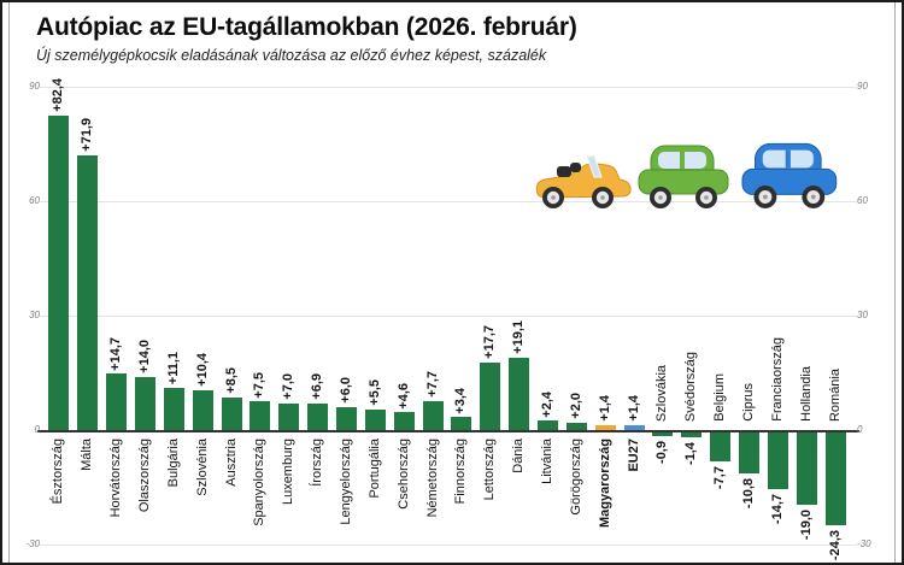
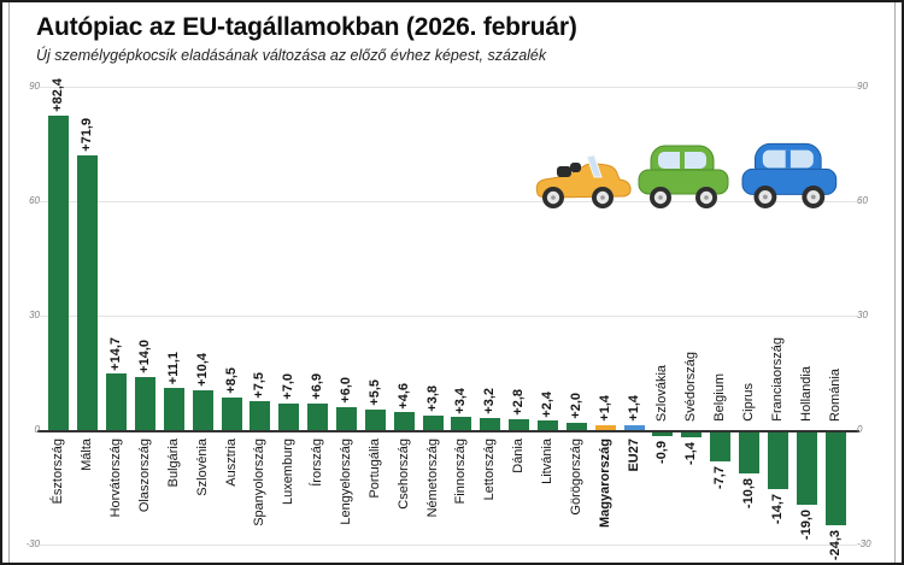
Németország: +7,7 -> +3,8
Lettország: +17,7 -> +3,2
Dánia: +19,1 -> +2,8
